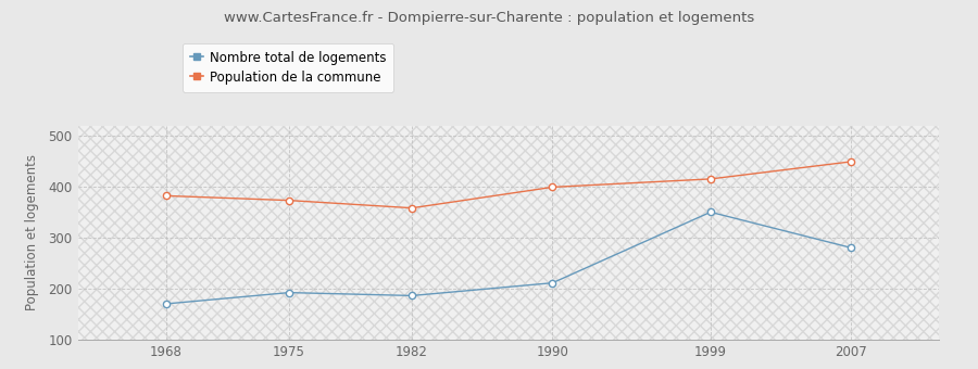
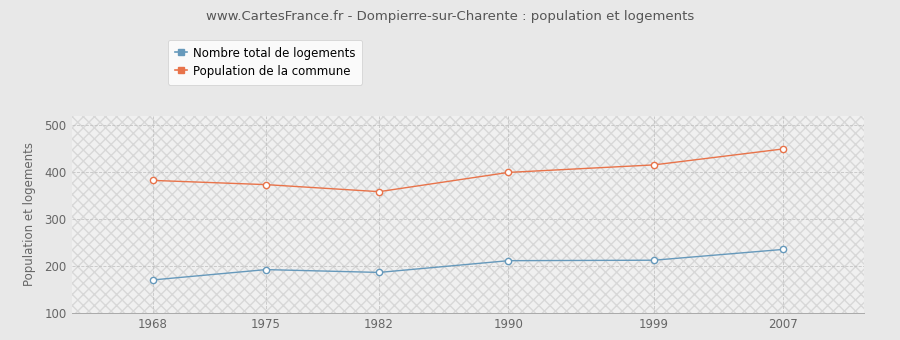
Nombre total de logements/1999: 350 -> 212
Nombre total de logements/2007: 280 -> 235
